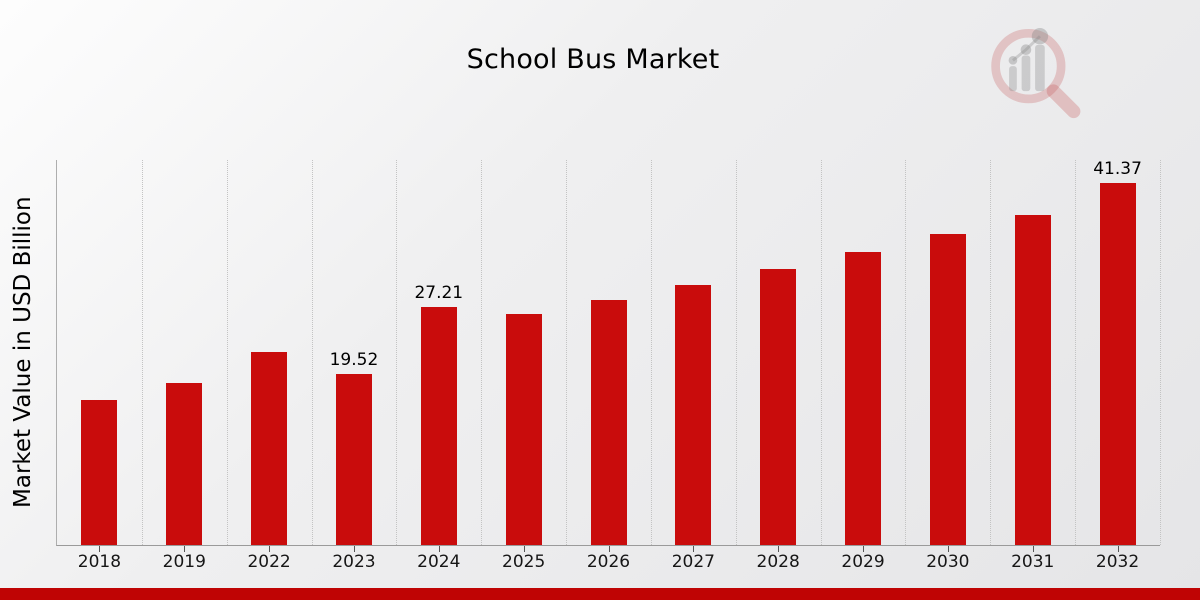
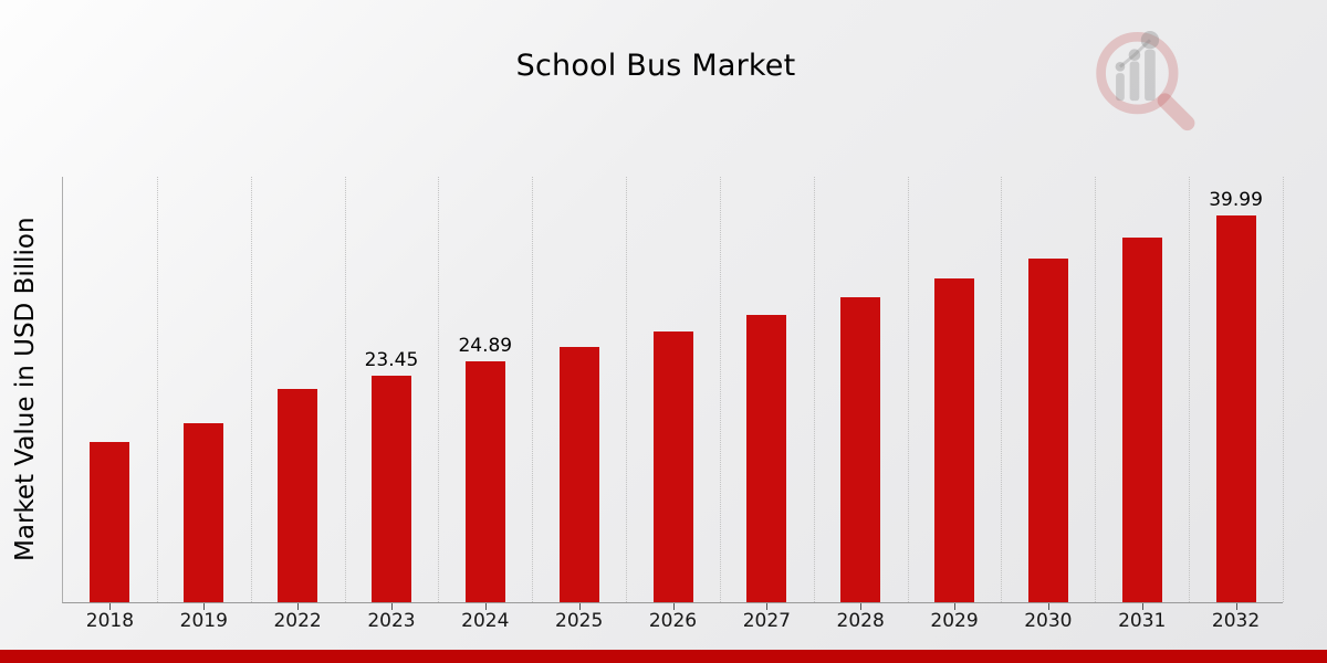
2023: 19.52 -> 23.45
2024: 27.21 -> 24.89
2032: 41.37 -> 39.99
